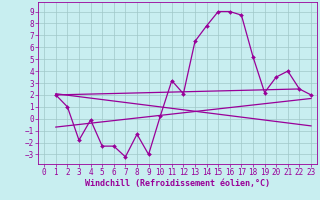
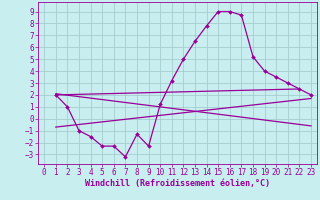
3: -1.8 -> -1.0
4: -0.1 -> -1.5
9: -3.0 -> -2.3
10: 0.2 -> 1.2
12: 2.1 -> 5.0
19: 2.2 -> 4.0
21: 4.0 -> 3.0
